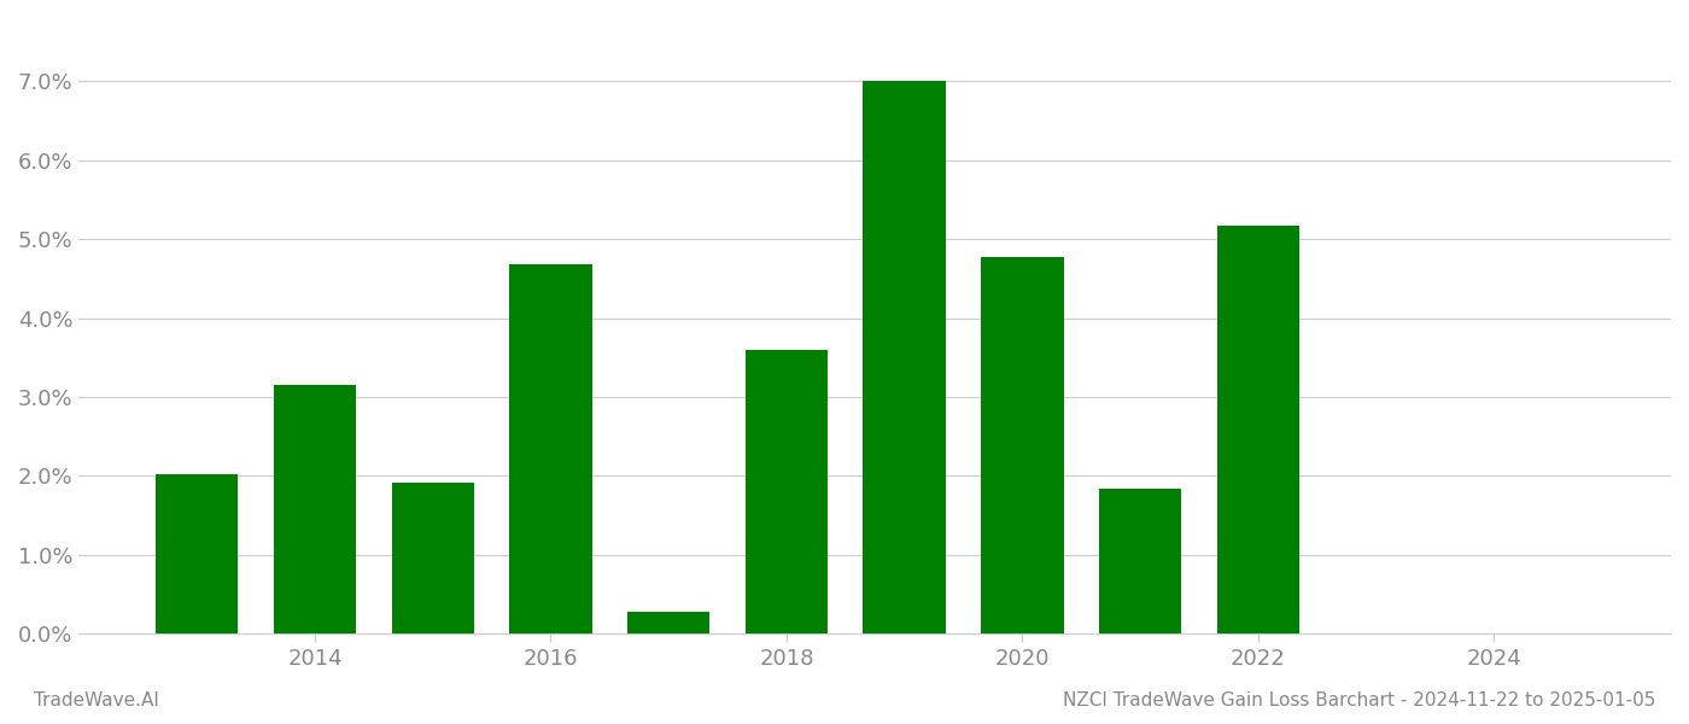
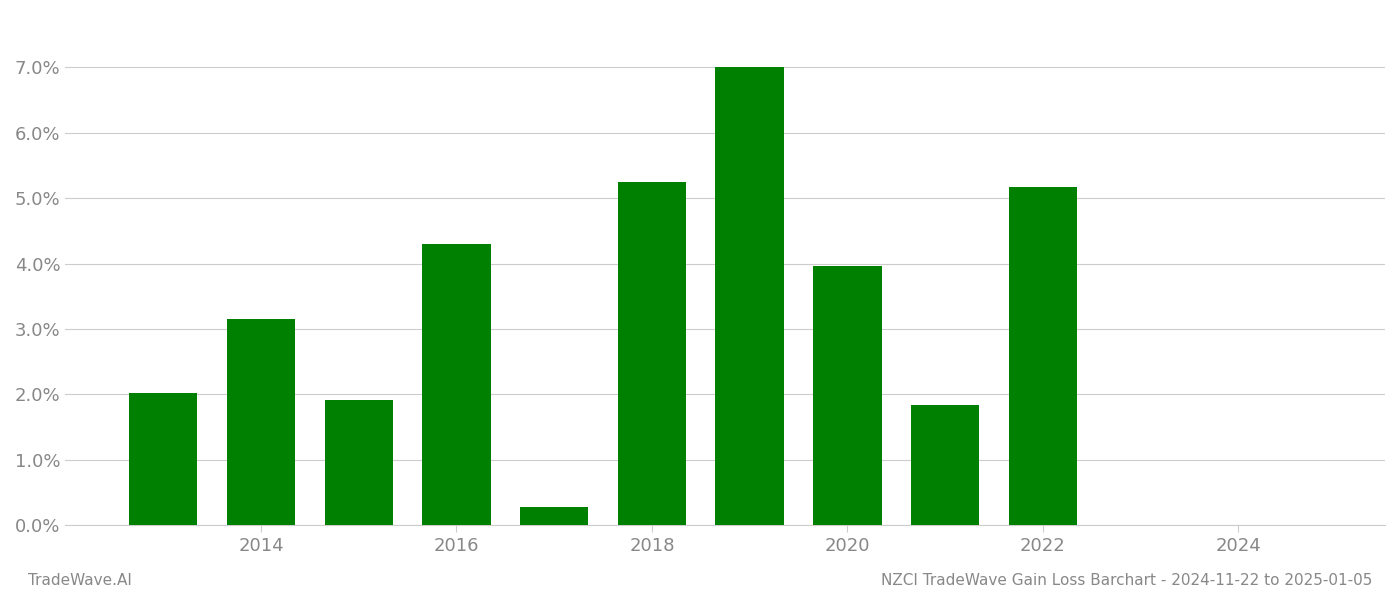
2016: 4.68% -> 4.30%
2018: 3.60% -> 5.24%
2020: 4.78% -> 3.96%
